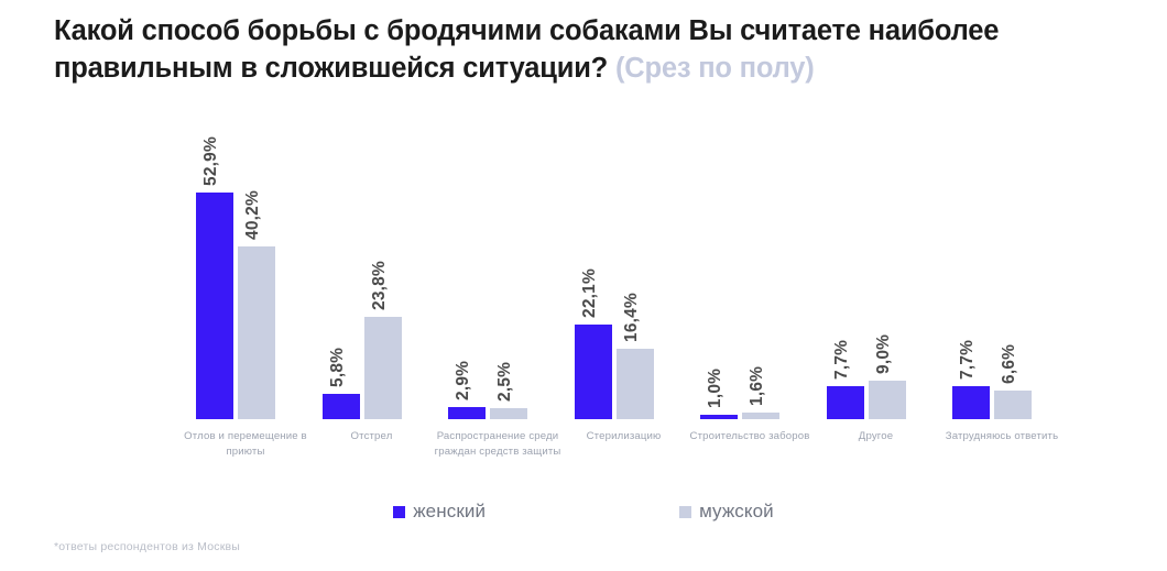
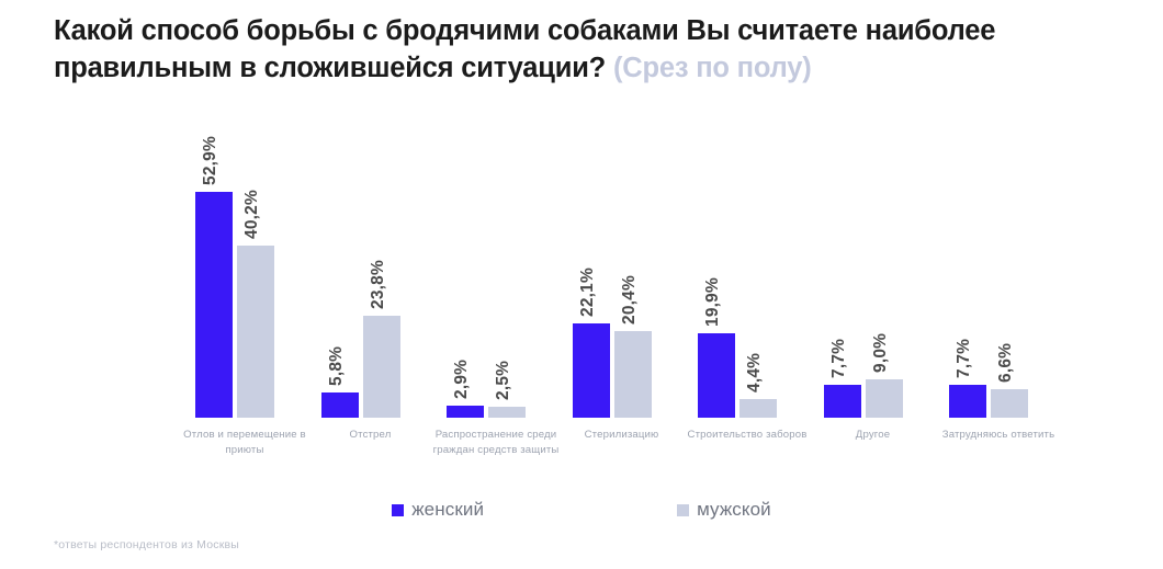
мужской/Стерилизацию: 16,4% -> 20,4%
женский/Строительство заборов: 1,0% -> 19,9%
мужской/Строительство заборов: 1,6% -> 4,4%
